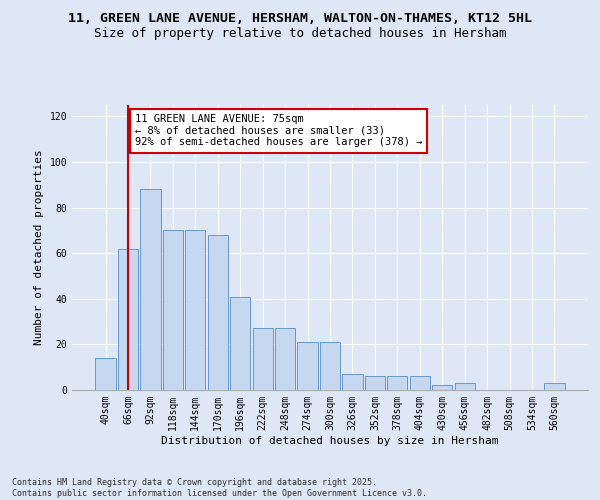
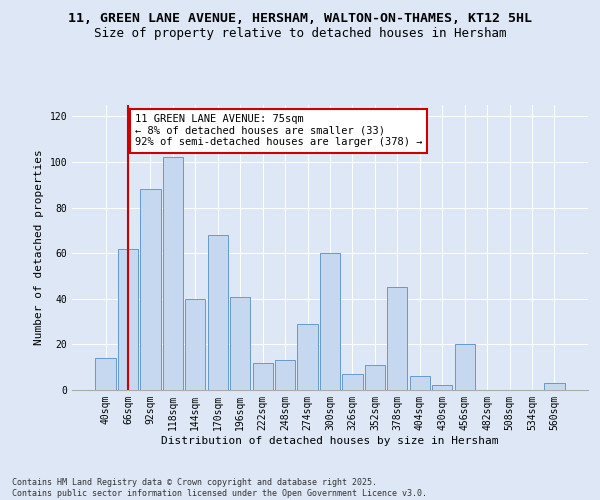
118sqm: 70 -> 102
144sqm: 70 -> 40
222sqm: 27 -> 12
248sqm: 27 -> 13
274sqm: 21 -> 29
300sqm: 21 -> 60
352sqm: 6 -> 11
378sqm: 6 -> 45
456sqm: 3 -> 20
